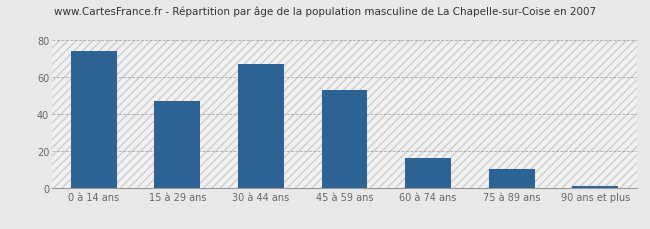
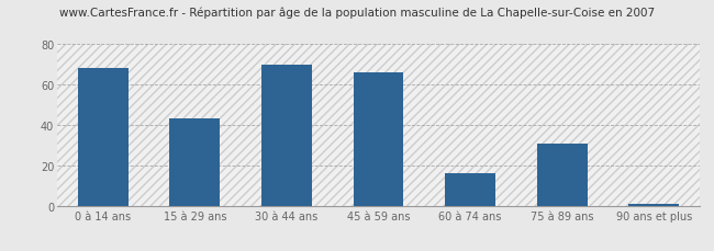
0 à 14 ans: 74 -> 68
15 à 29 ans: 47 -> 43
30 à 44 ans: 67 -> 70
45 à 59 ans: 53 -> 66
75 à 89 ans: 10 -> 31
